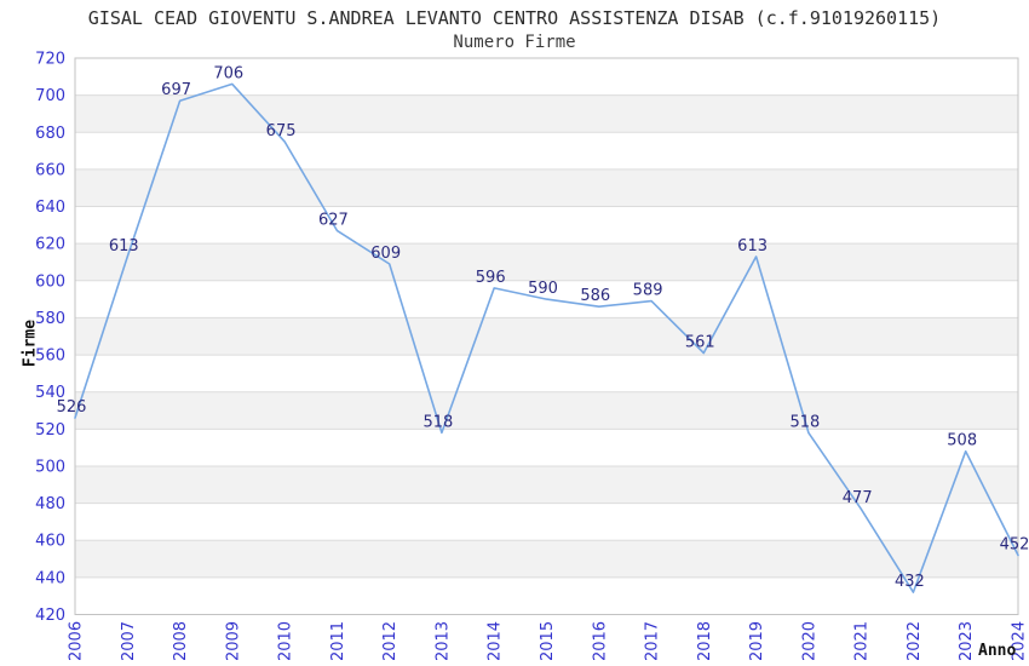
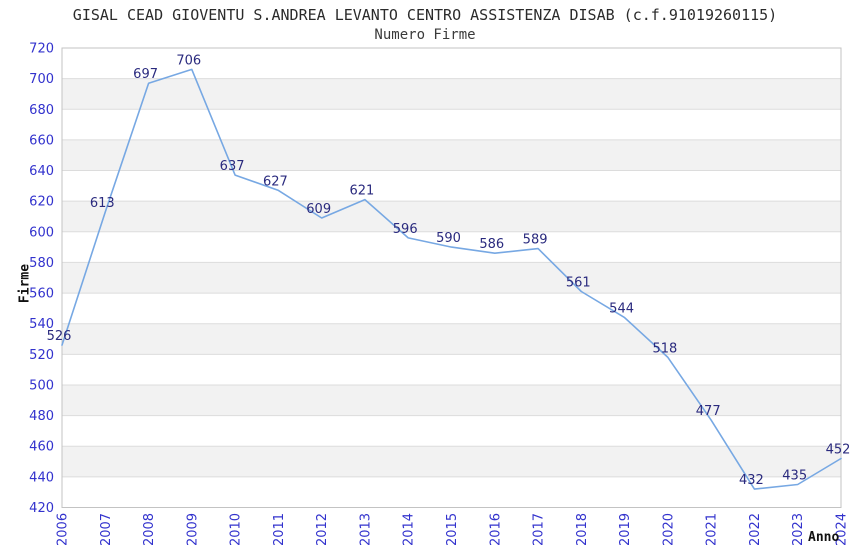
2010: 675 -> 637
2013: 518 -> 621
2019: 613 -> 544
2023: 508 -> 435
